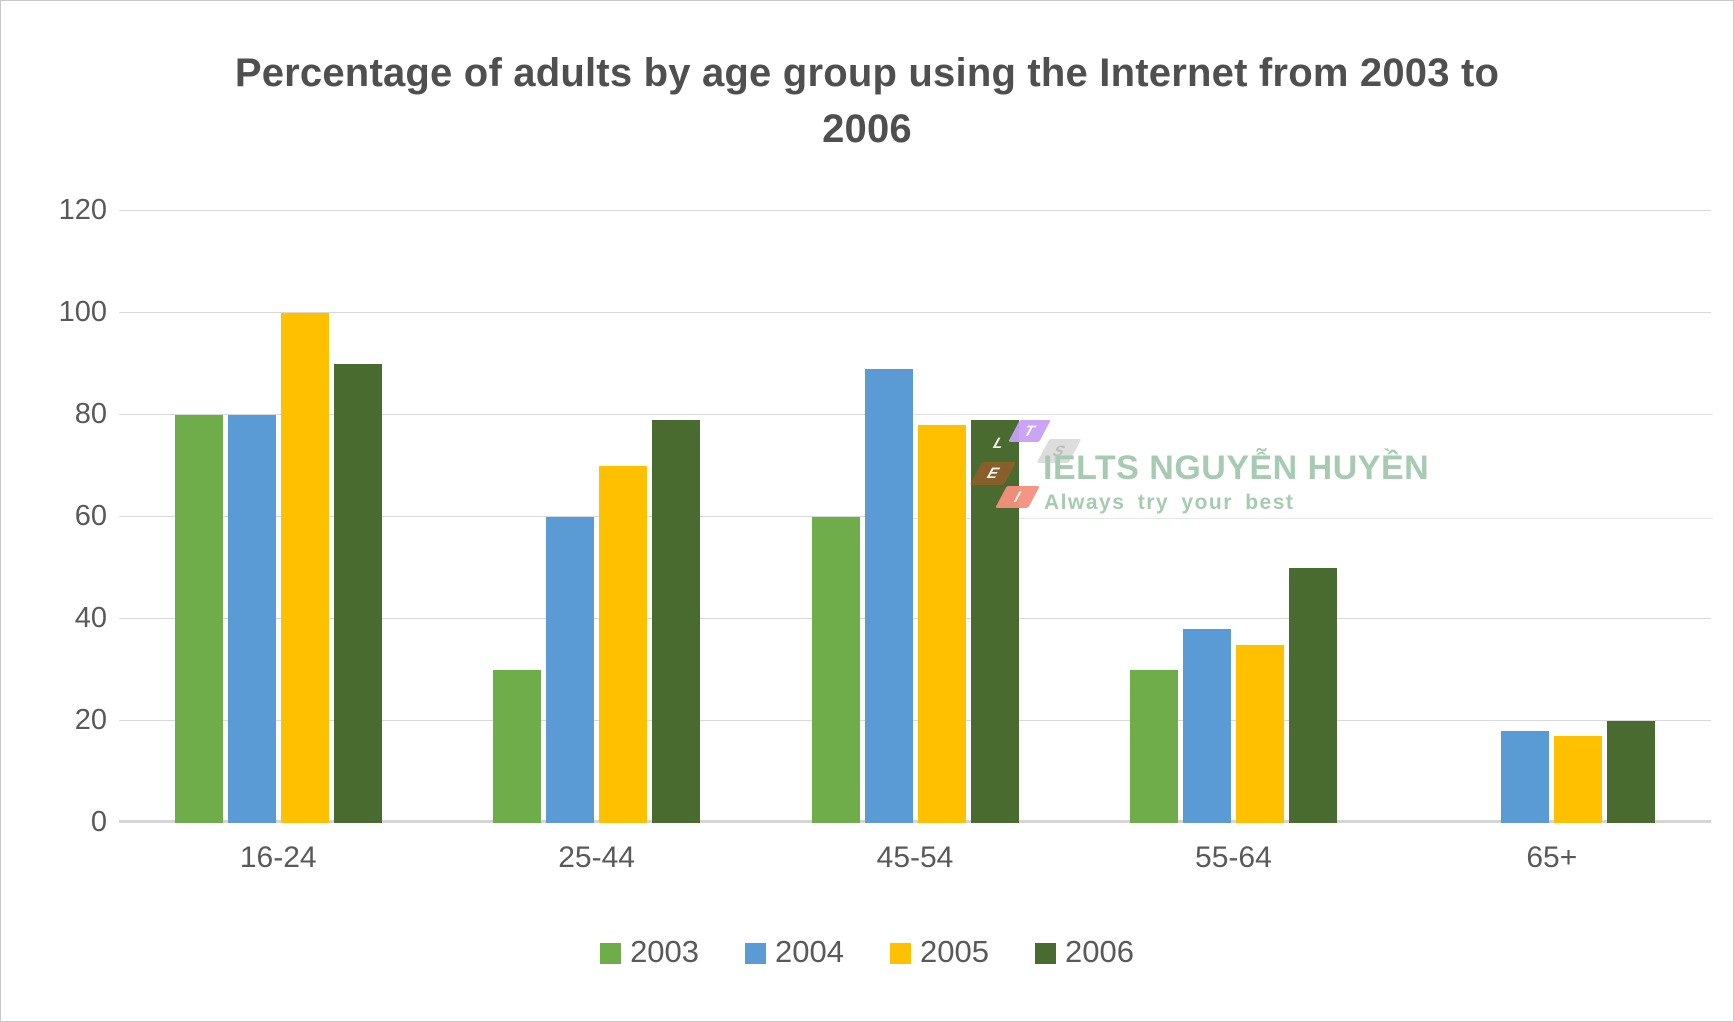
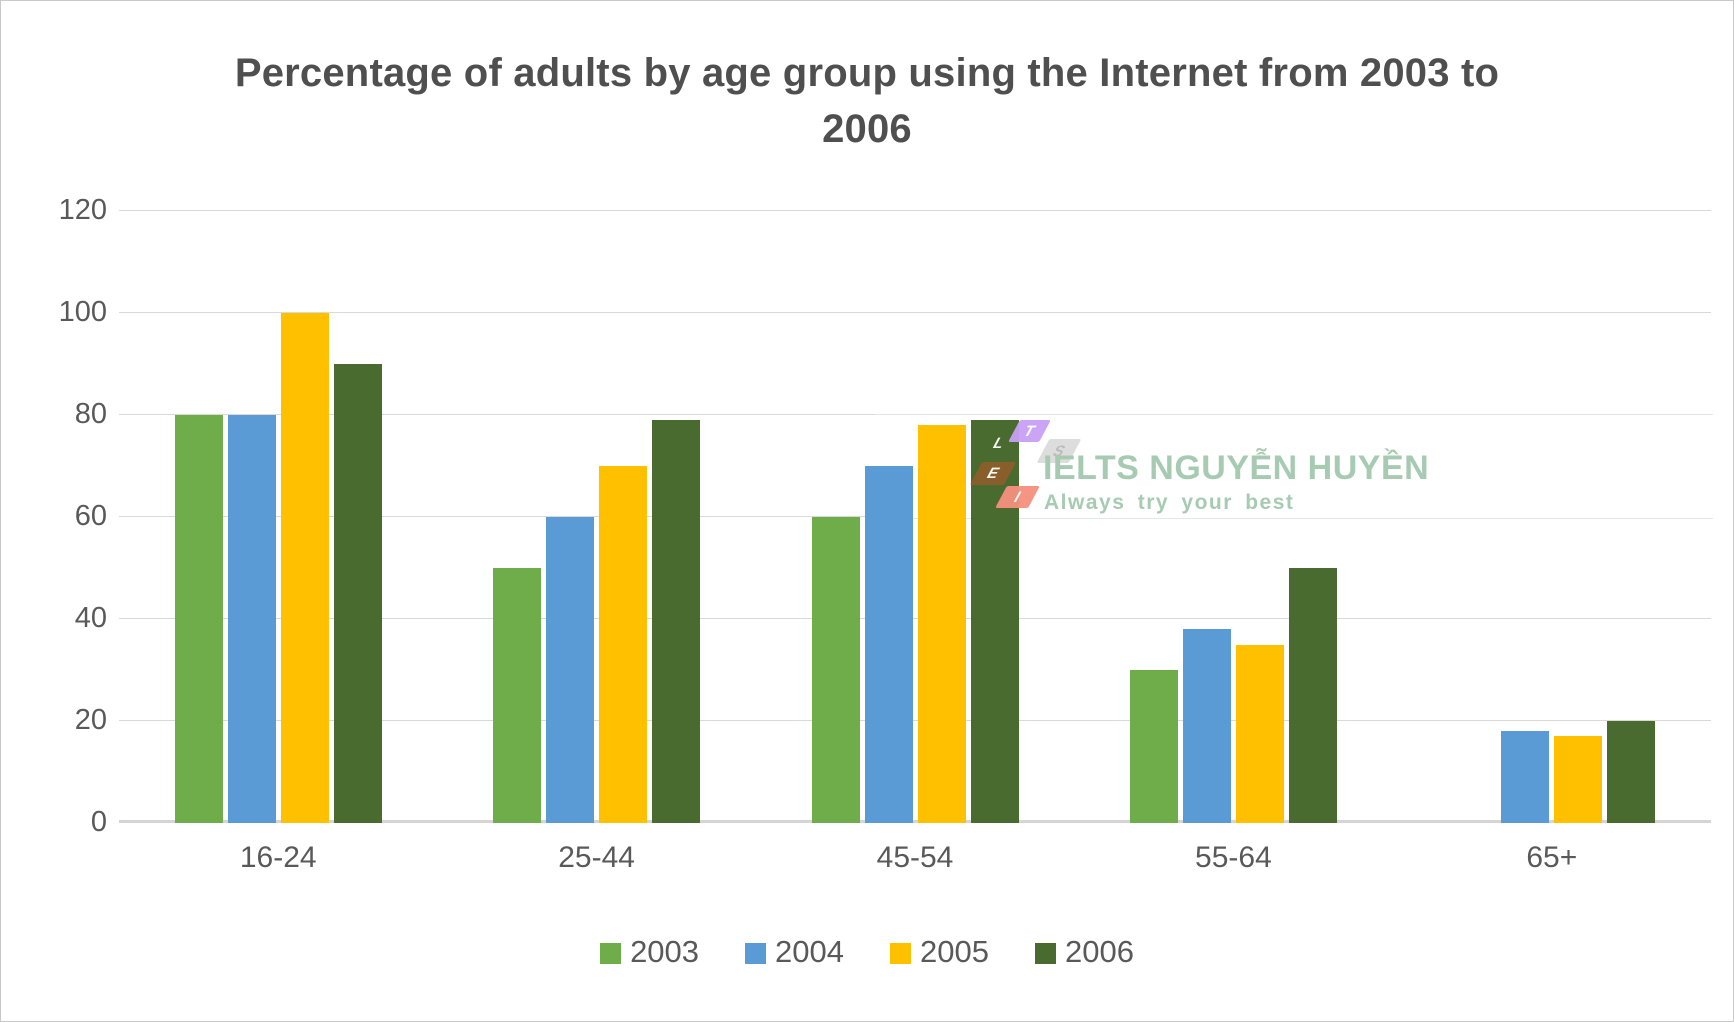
2003/25-44: 30 -> 50
2004/45-54: 89 -> 70
